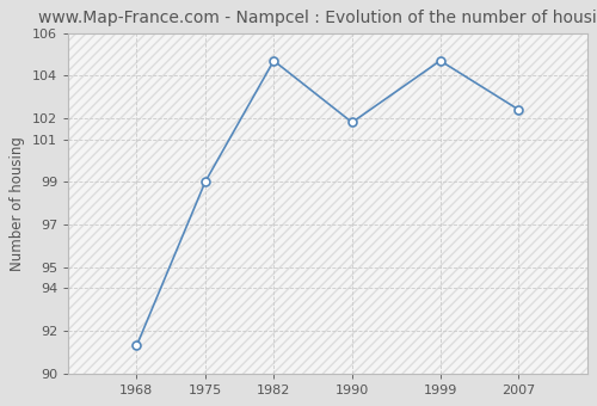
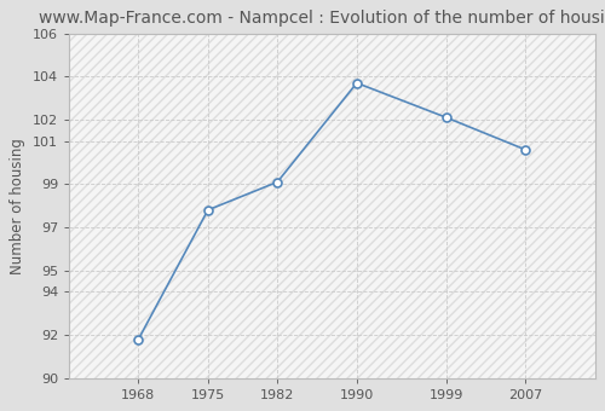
1968: 91.3 -> 91.8
1975: 99.0 -> 97.8
1982: 104.7 -> 99.1
1990: 101.8 -> 103.7
1999: 104.7 -> 102.1
2007: 102.4 -> 100.6
